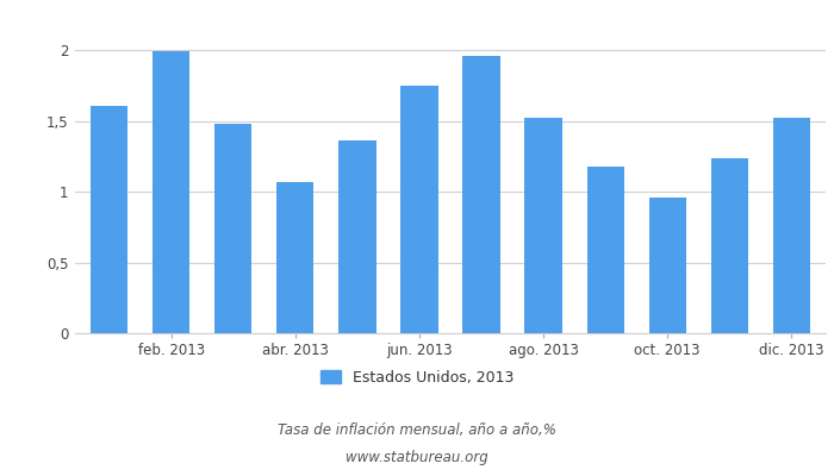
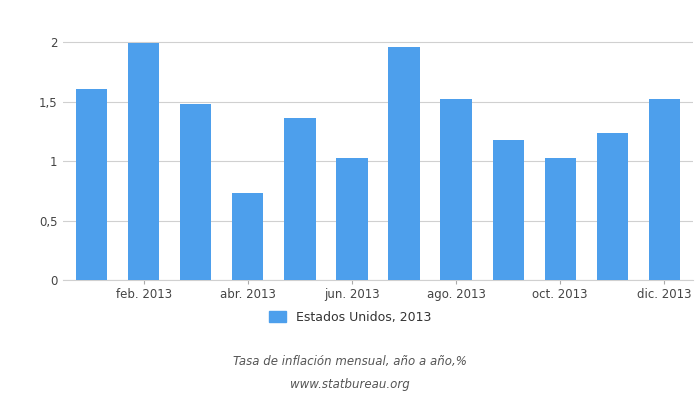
abr. 2013: 1,07 -> 0,73
jun. 2013: 1,75 -> 1,03
oct. 2013: 0,96 -> 1,03
